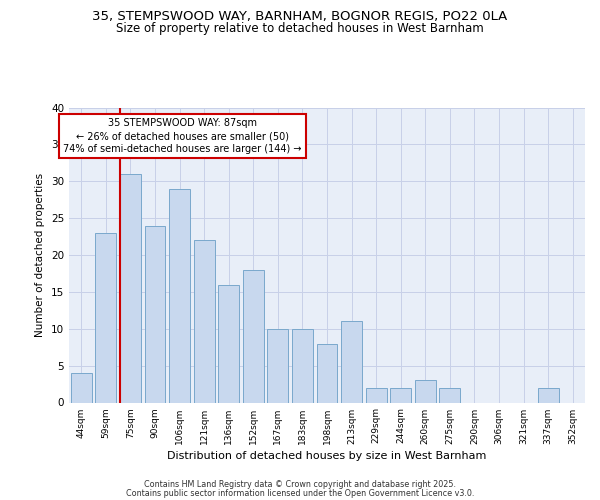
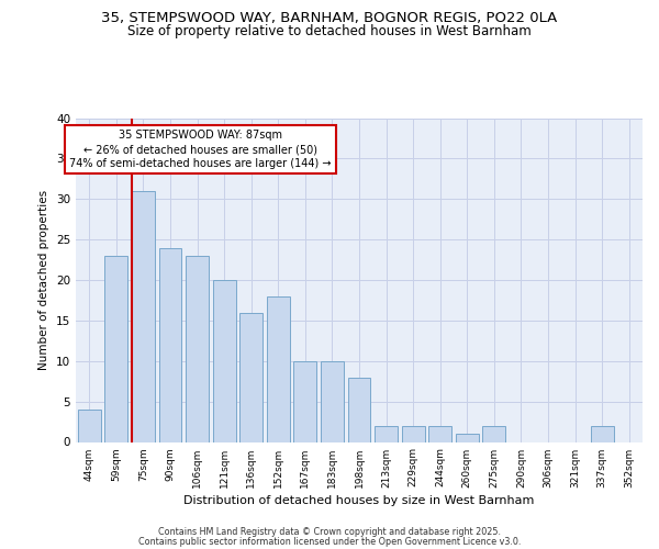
106sqm: 29 -> 23
121sqm: 22 -> 20
213sqm: 11 -> 2
260sqm: 3 -> 1
